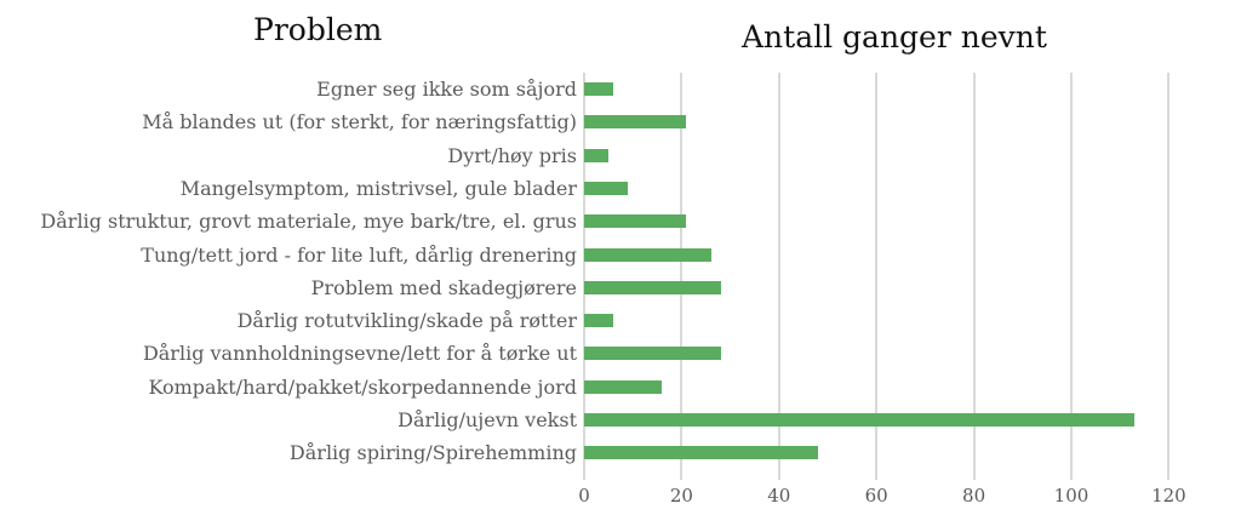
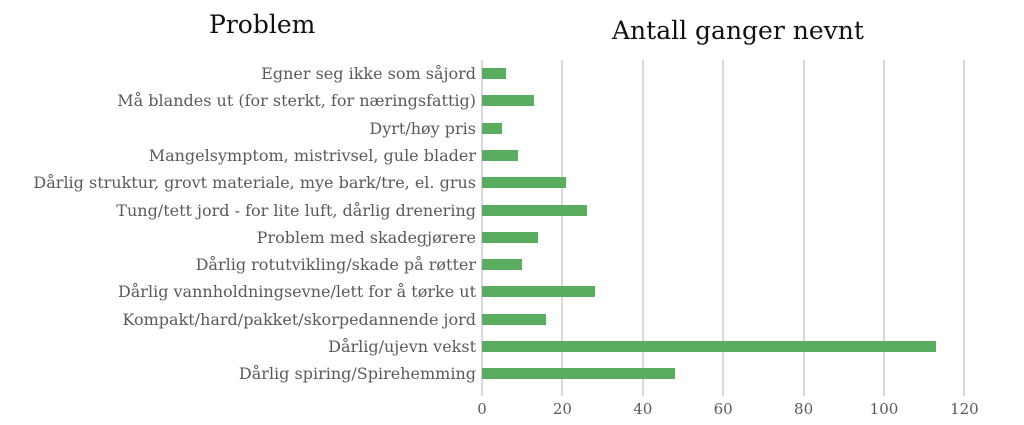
Må blandes ut (for sterkt, for næringsfattig): 21 -> 13
Problem med skadegjørere: 28 -> 14
Dårlig rotutvikling/skade på røtter: 6 -> 10
